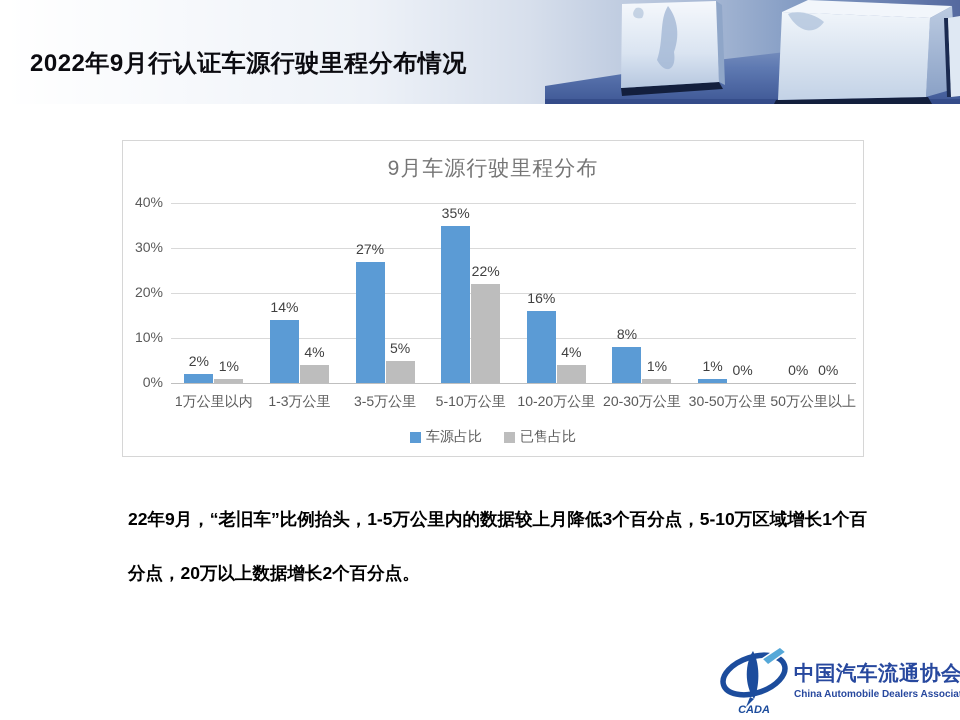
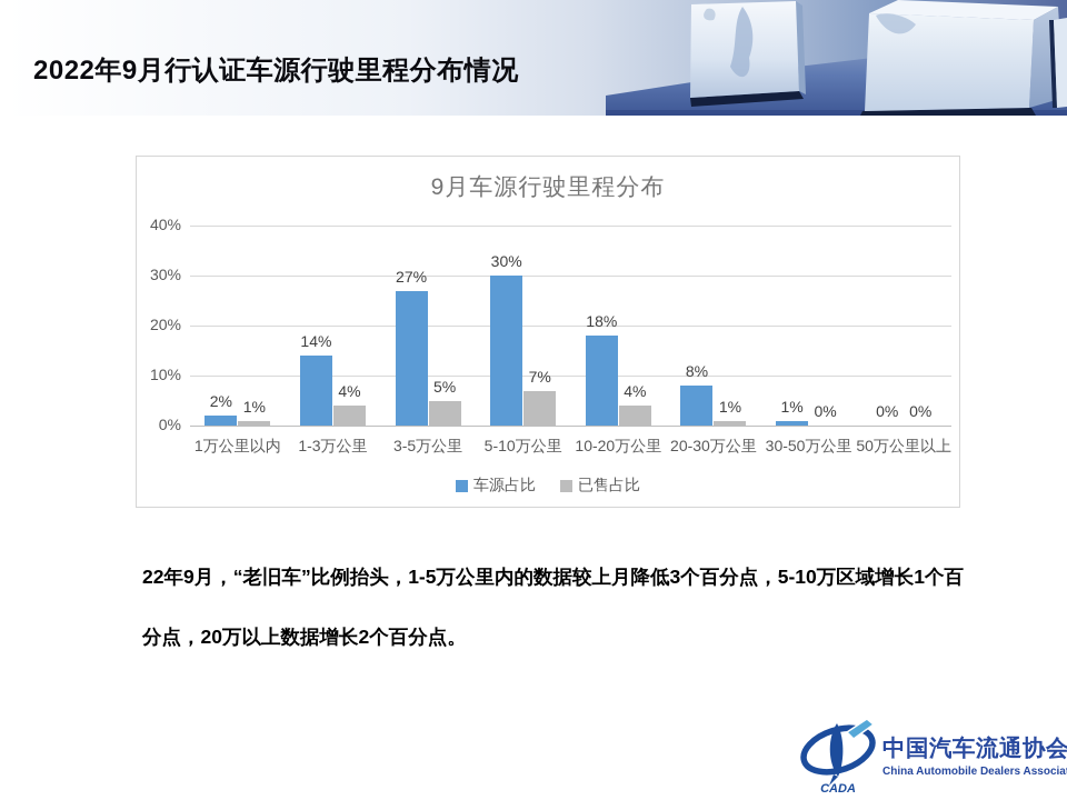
车源占比/5-10万公里: 35% -> 30%
已售占比/5-10万公里: 22% -> 7%
车源占比/10-20万公里: 16% -> 18%
